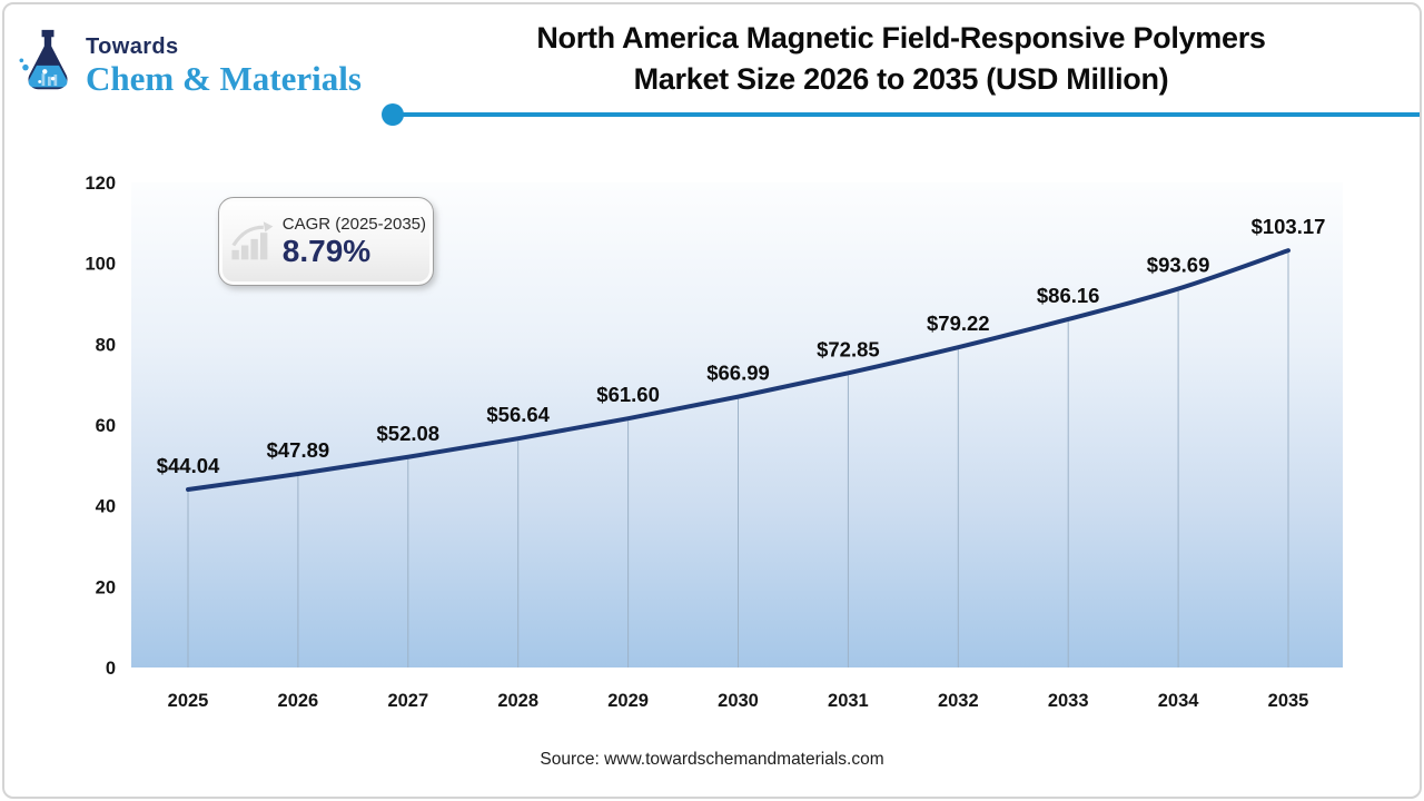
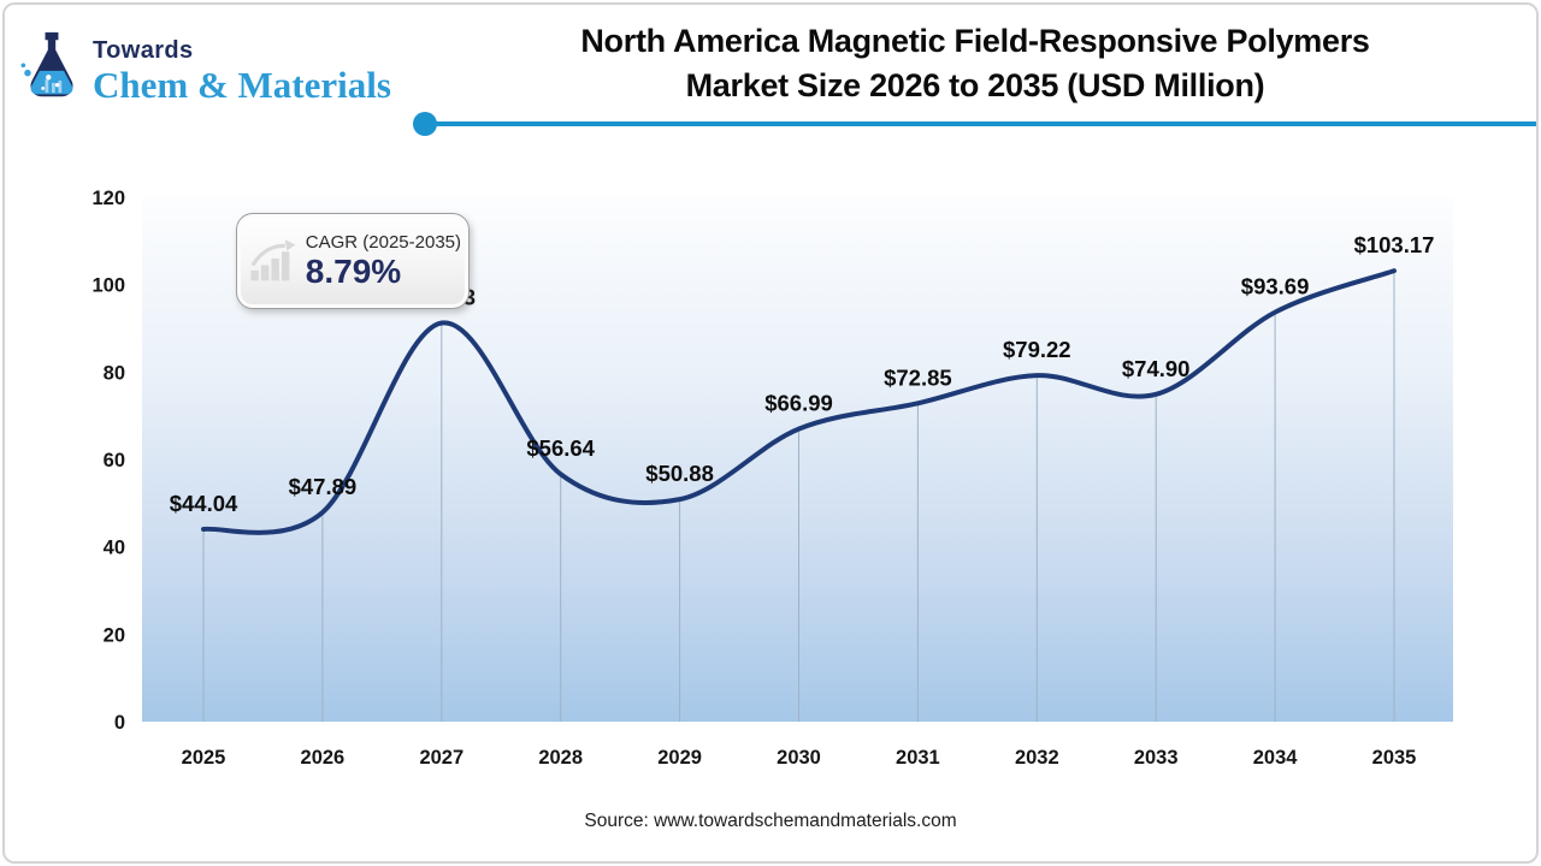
2027: $52.08 -> $91.23
2029: $61.60 -> $50.88
2033: $86.16 -> $74.90
